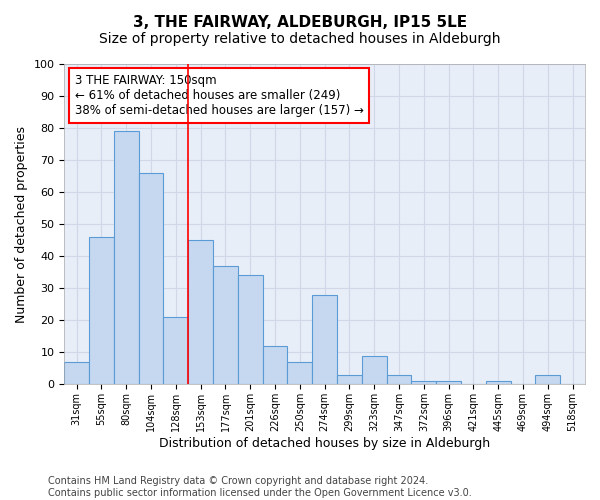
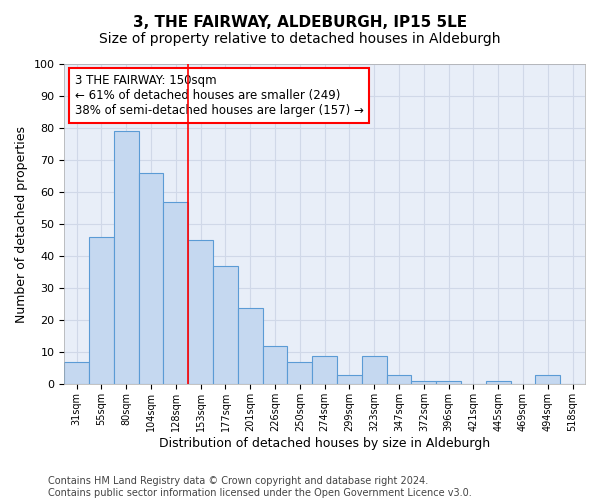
128sqm: 21 -> 57
201sqm: 34 -> 24
274sqm: 28 -> 9
